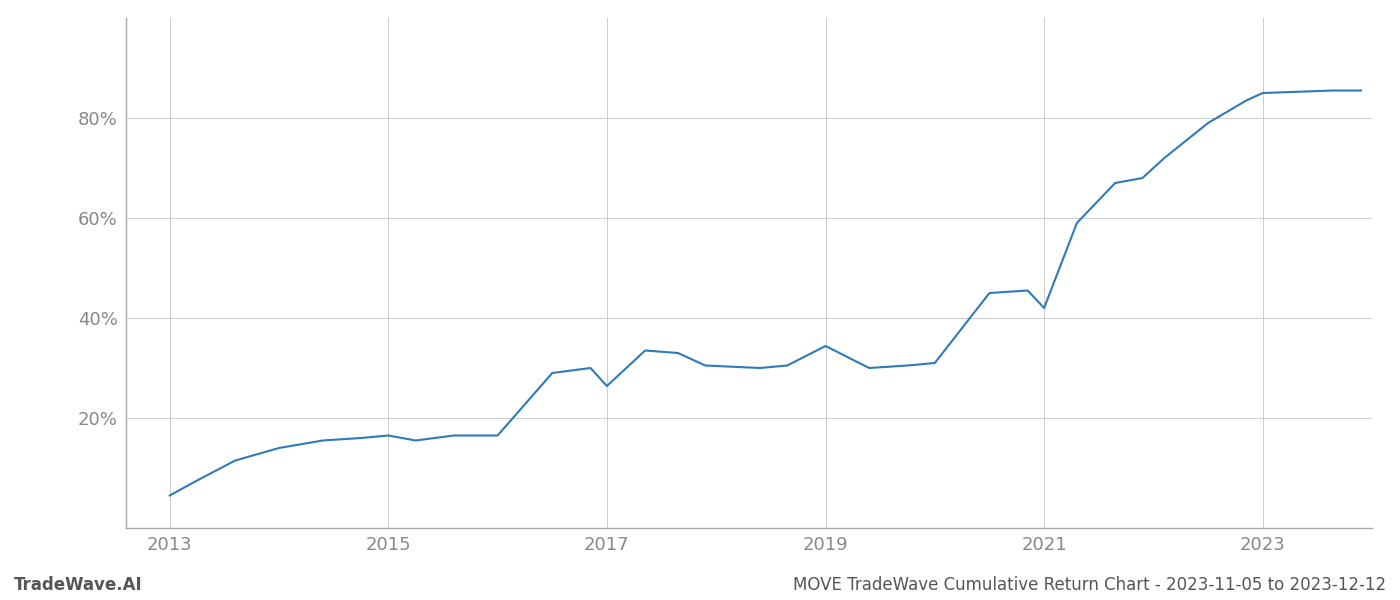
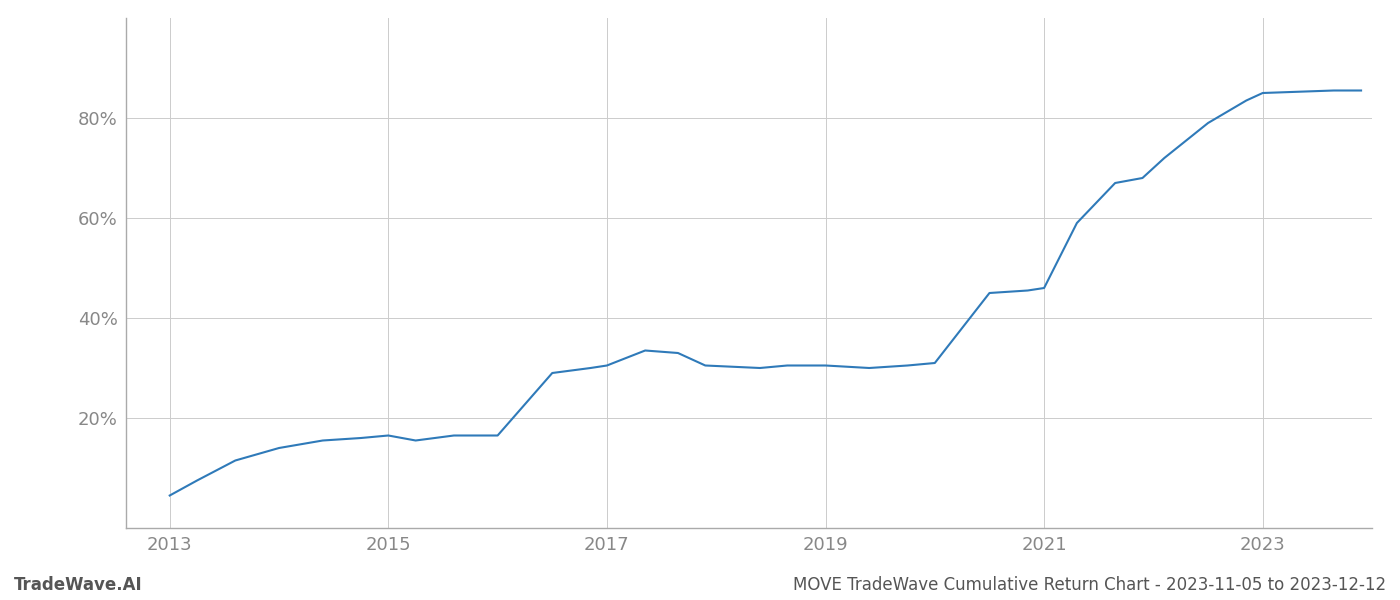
2017: 26.4% -> 30.5%
2019: 34.4% -> 30.5%
2021: 42.0% -> 46.0%
